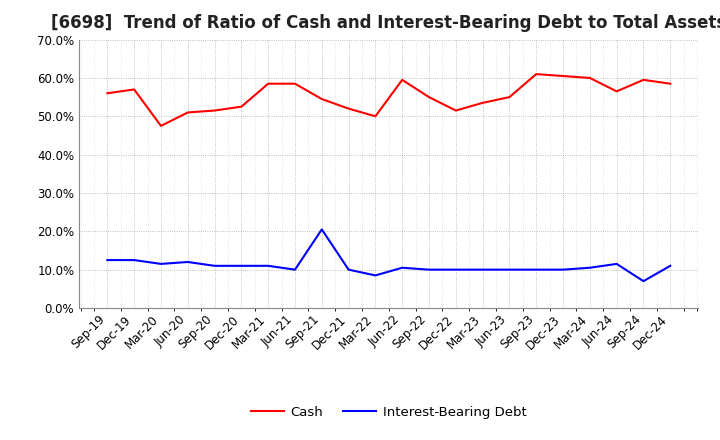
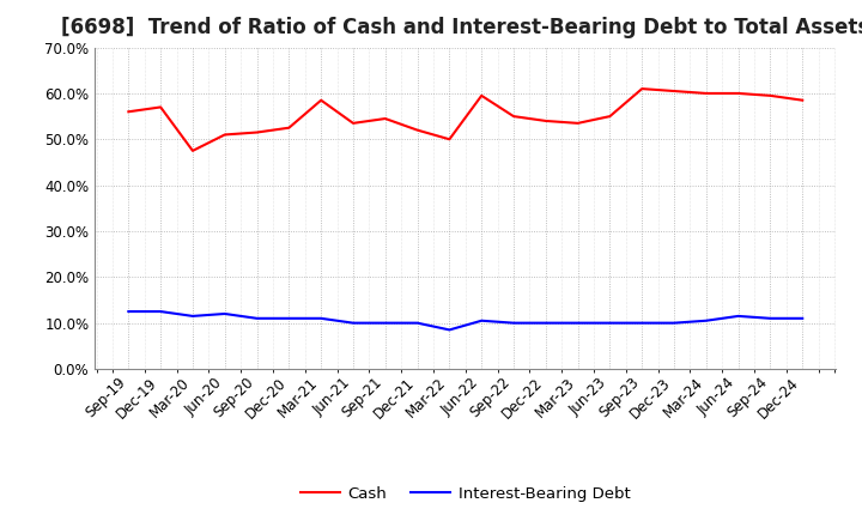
Cash/Jun-21: 58.5% -> 53.5%
Interest-Bearing Debt/Sep-21: 20.5% -> 10.0%
Cash/Dec-22: 51.5% -> 54.0%
Cash/Jun-24: 56.5% -> 60.0%
Interest-Bearing Debt/Sep-24: 7.0% -> 11.0%
